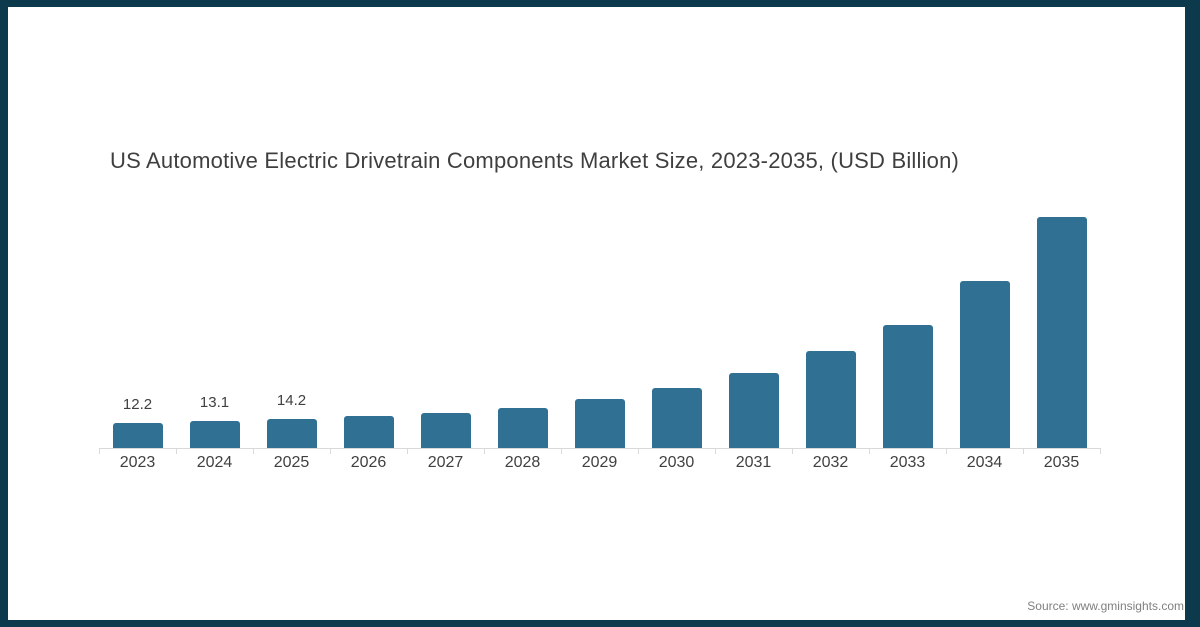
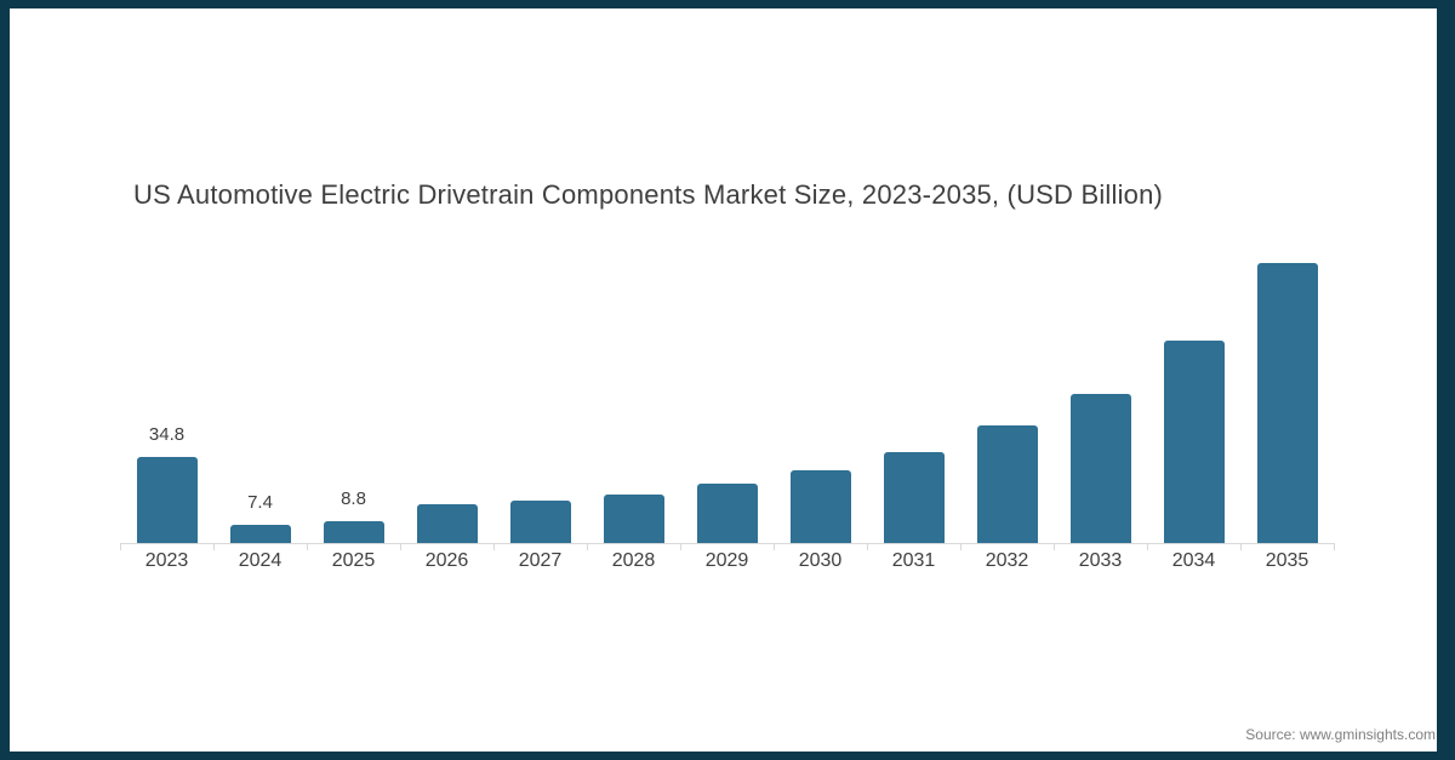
2023: 12.2 -> 34.8
2024: 13.1 -> 7.4
2025: 14.2 -> 8.8
